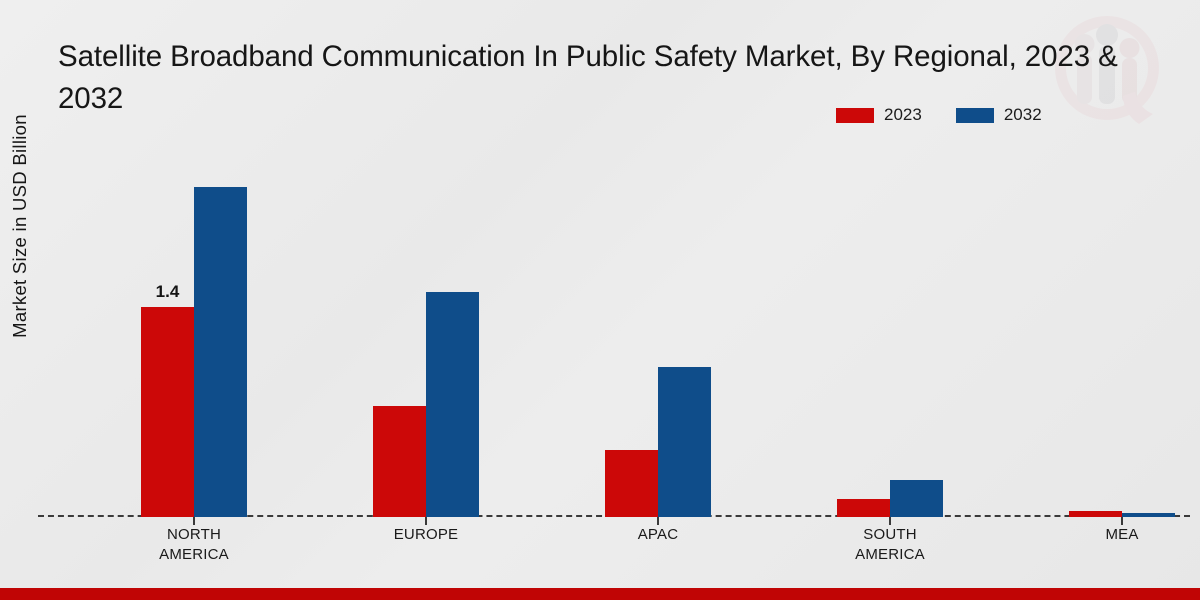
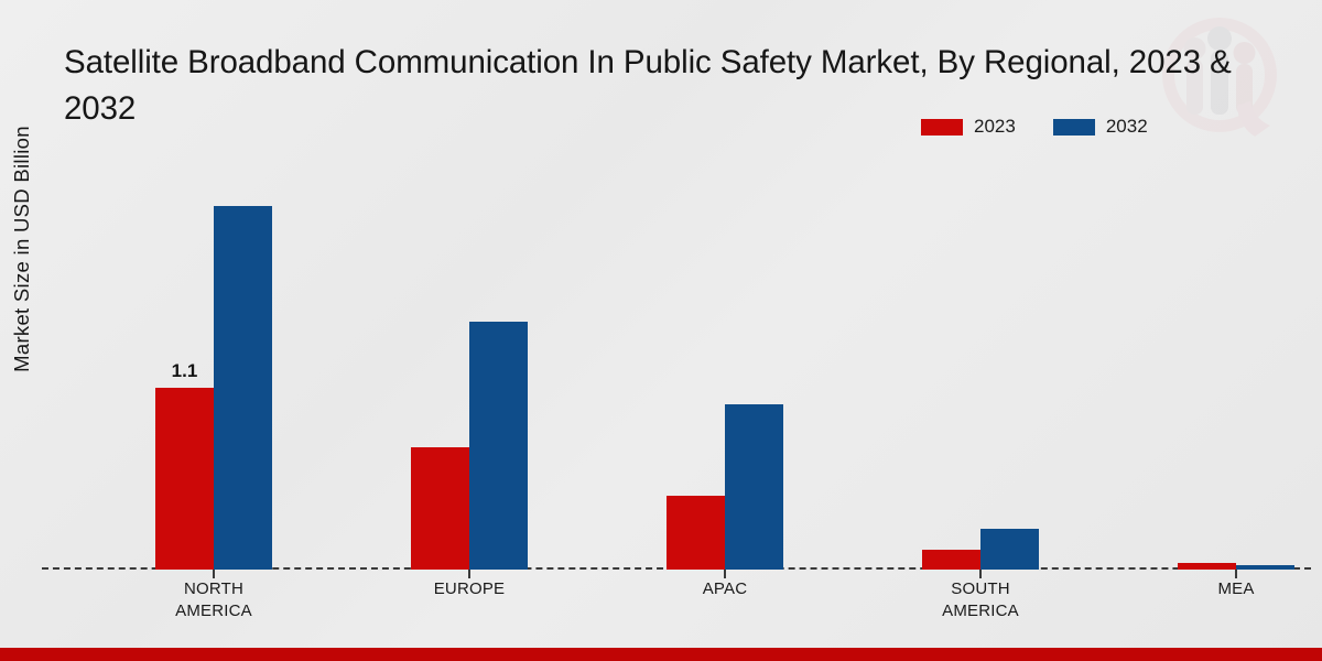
2023/NORTH AMERICA: 1.4 -> 1.1
